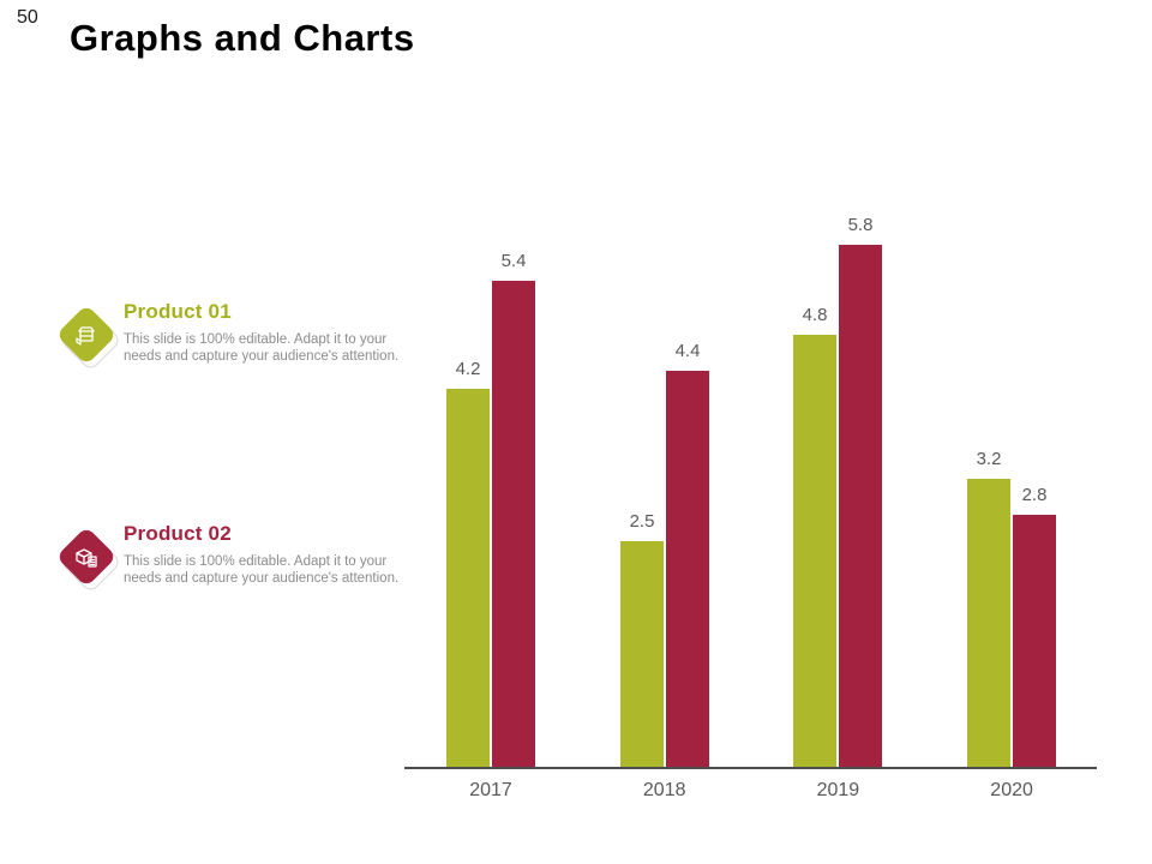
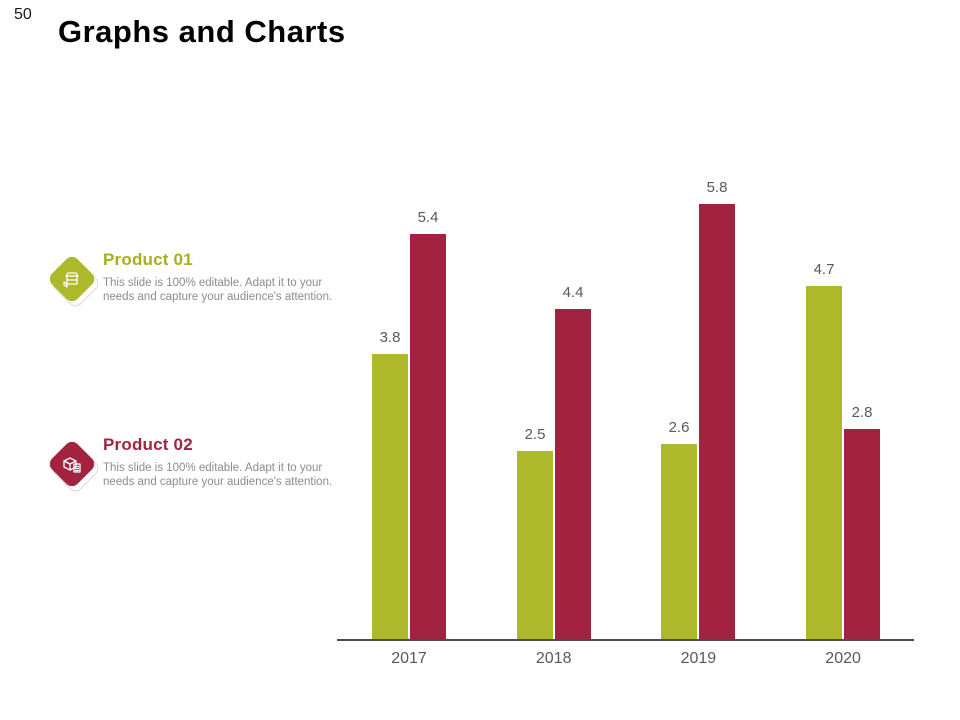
Product 01/2017: 4.2 -> 3.8
Product 01/2019: 4.8 -> 2.6
Product 01/2020: 3.2 -> 4.7
